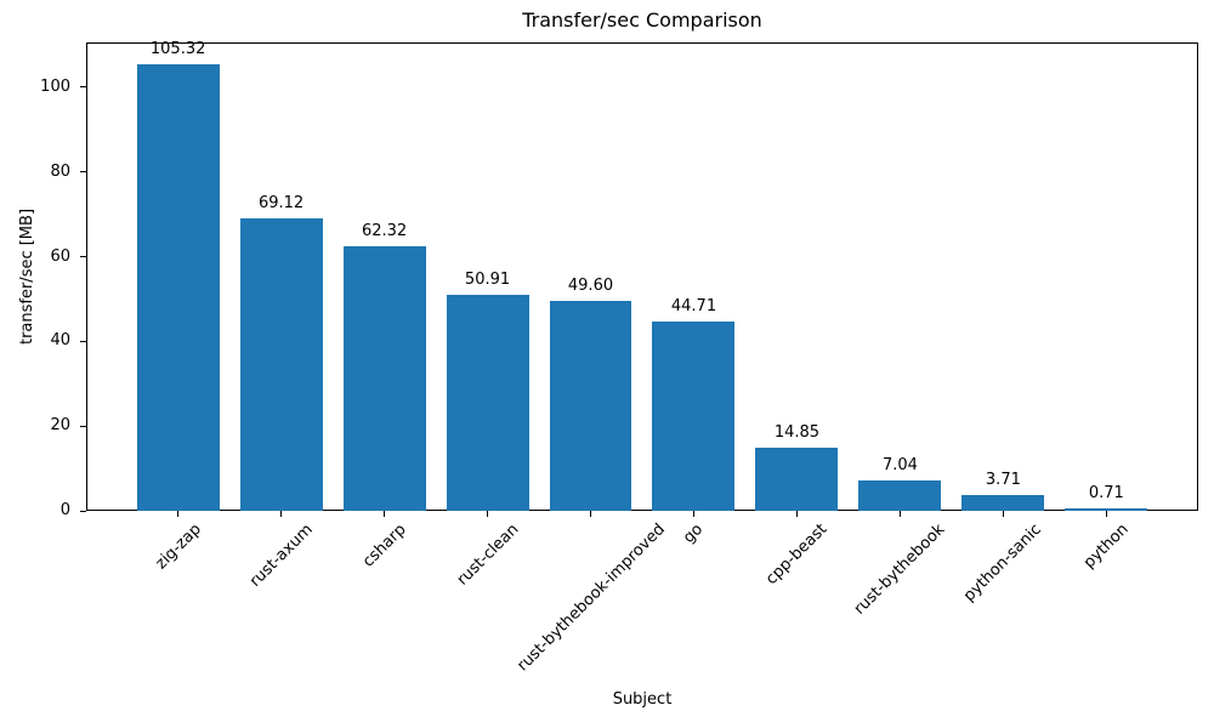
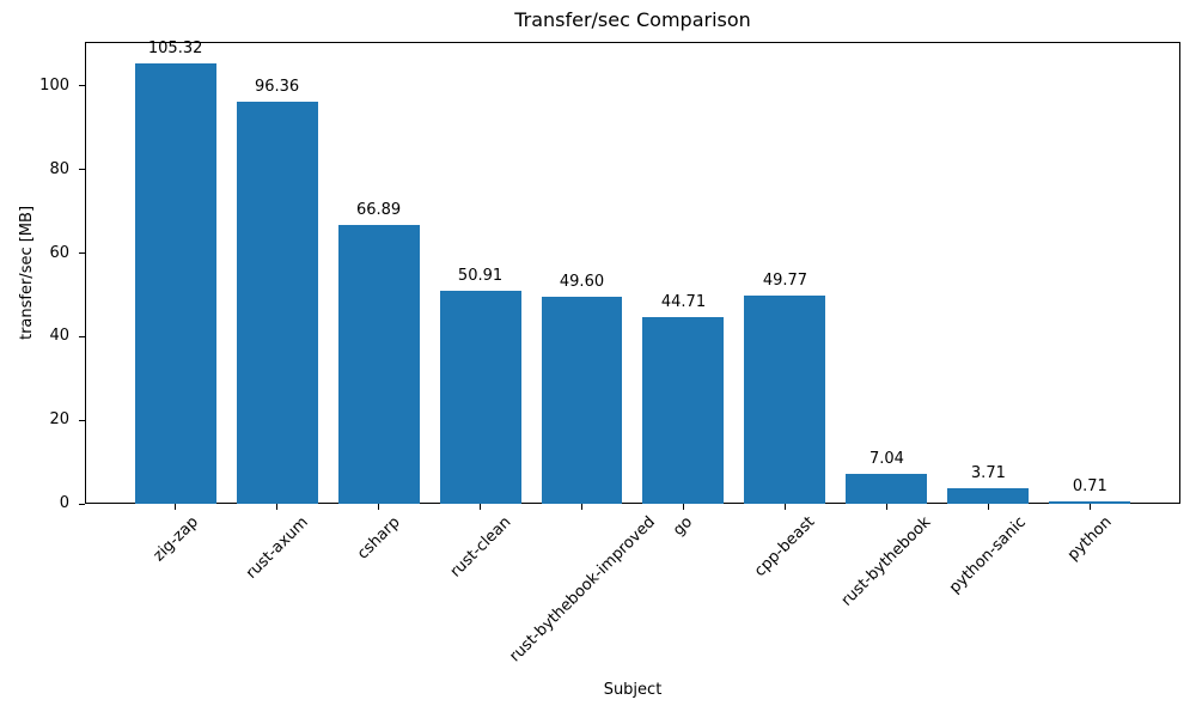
rust-axum: 69.12 -> 96.36
csharp: 62.32 -> 66.89
cpp-beast: 14.85 -> 49.77
